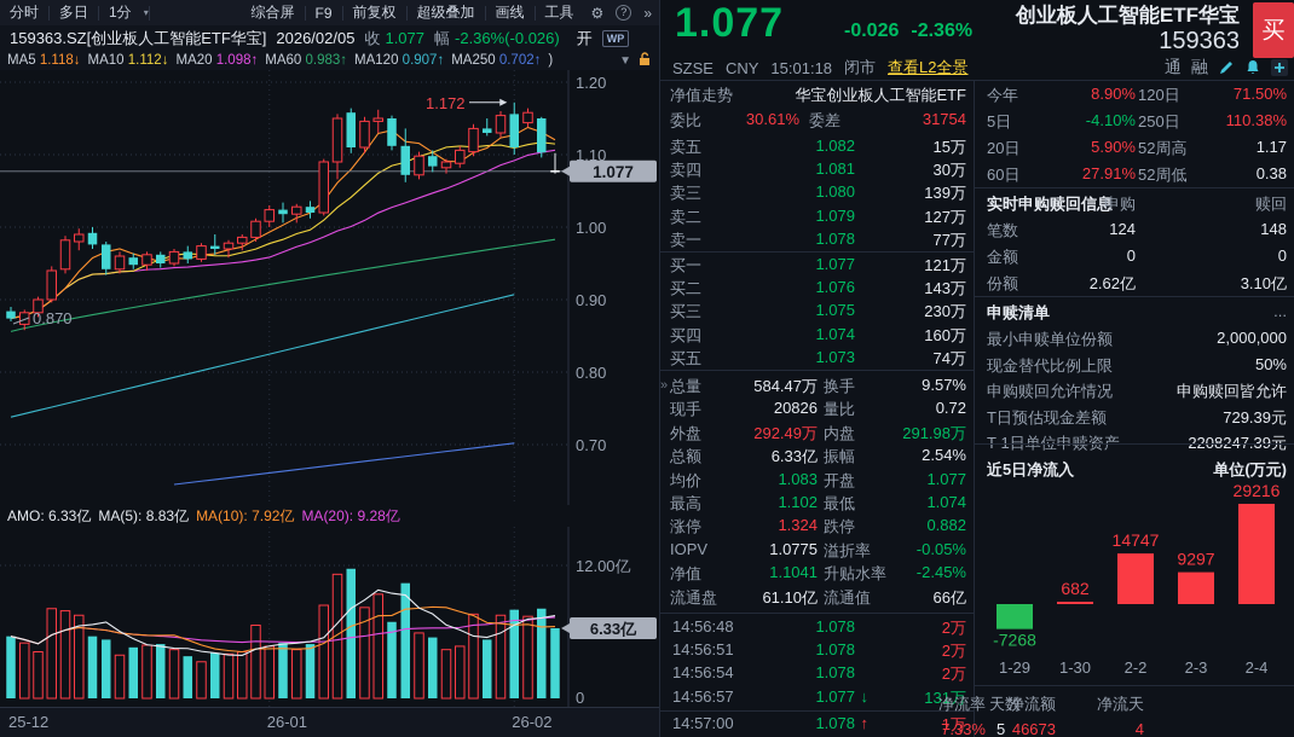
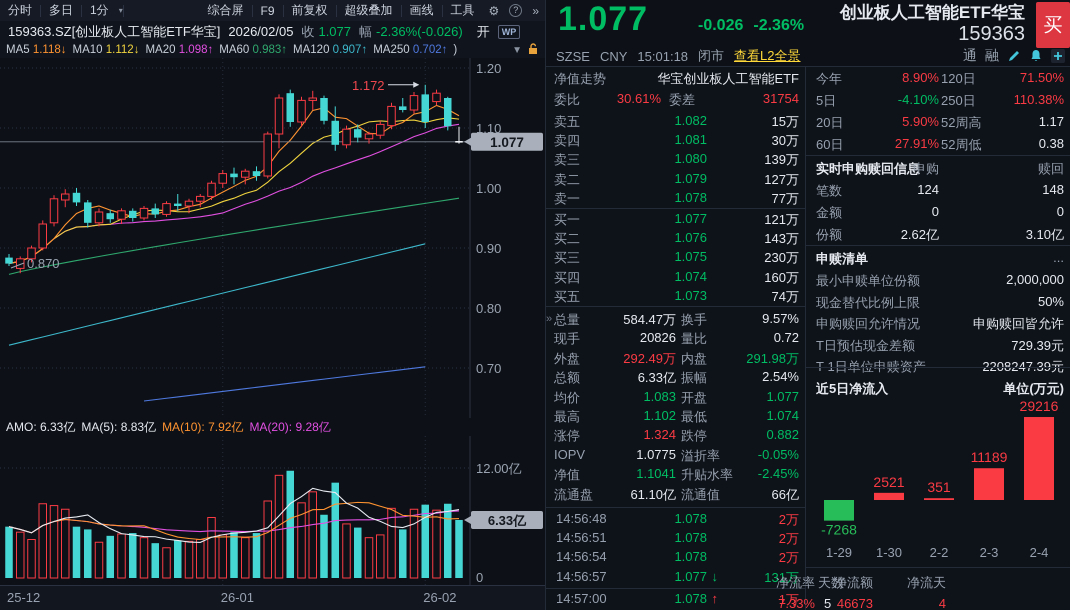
近5日净流入/1-30: 682 -> 2521
近5日净流入/2-2: 14747 -> 351
近5日净流入/2-3: 9297 -> 11189
